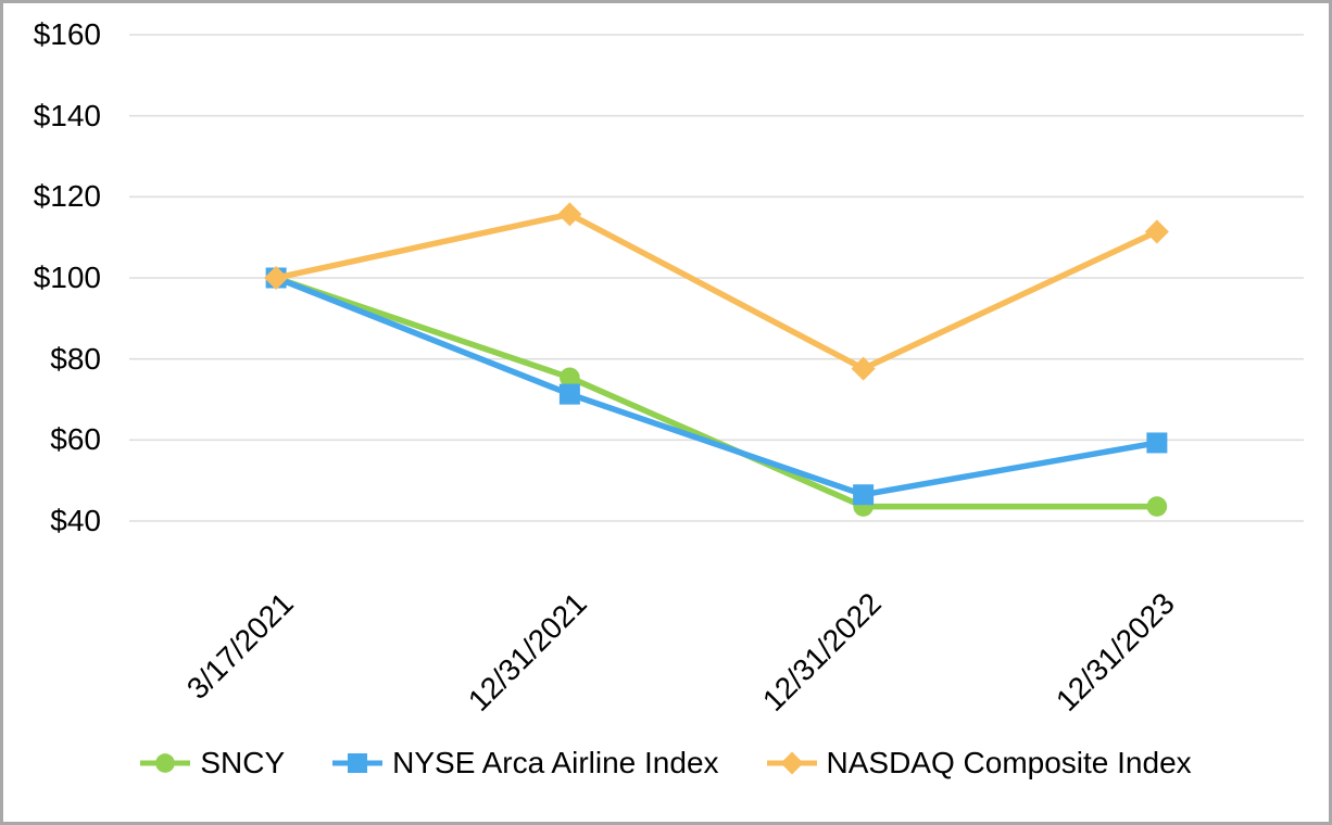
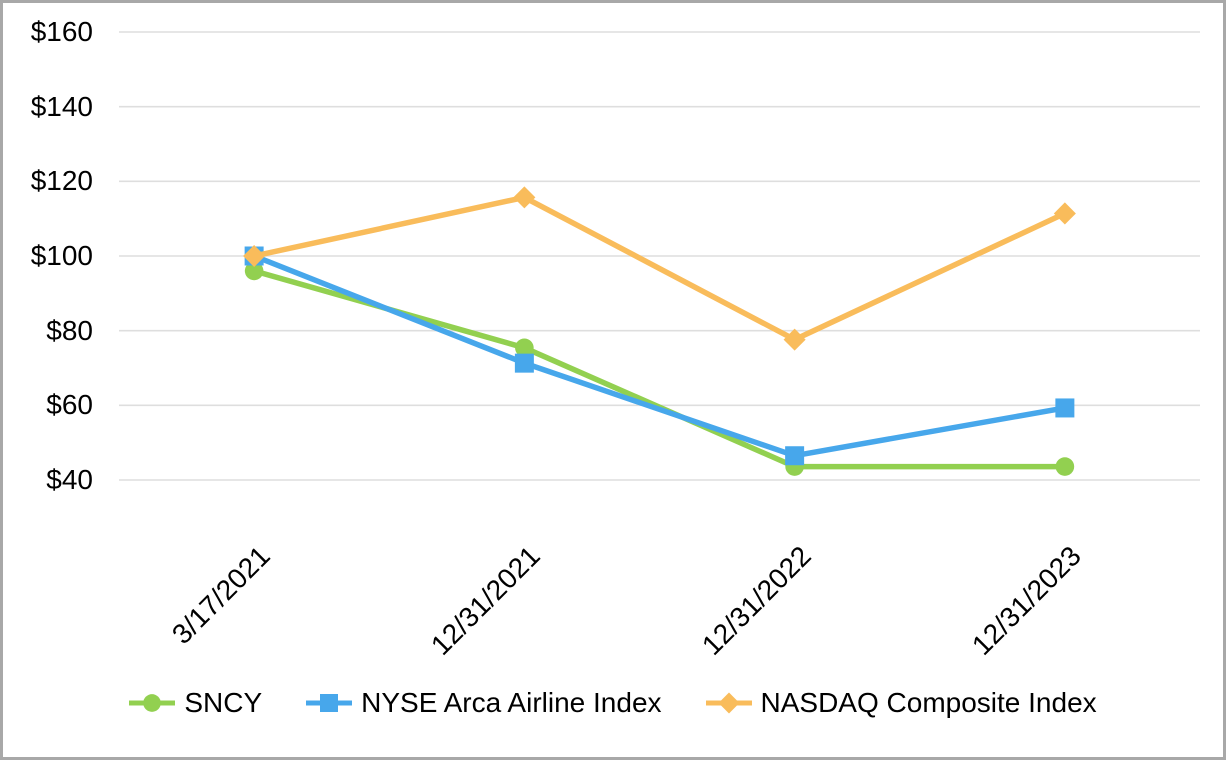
SNCY/3/17/2021: $100 -> $96
